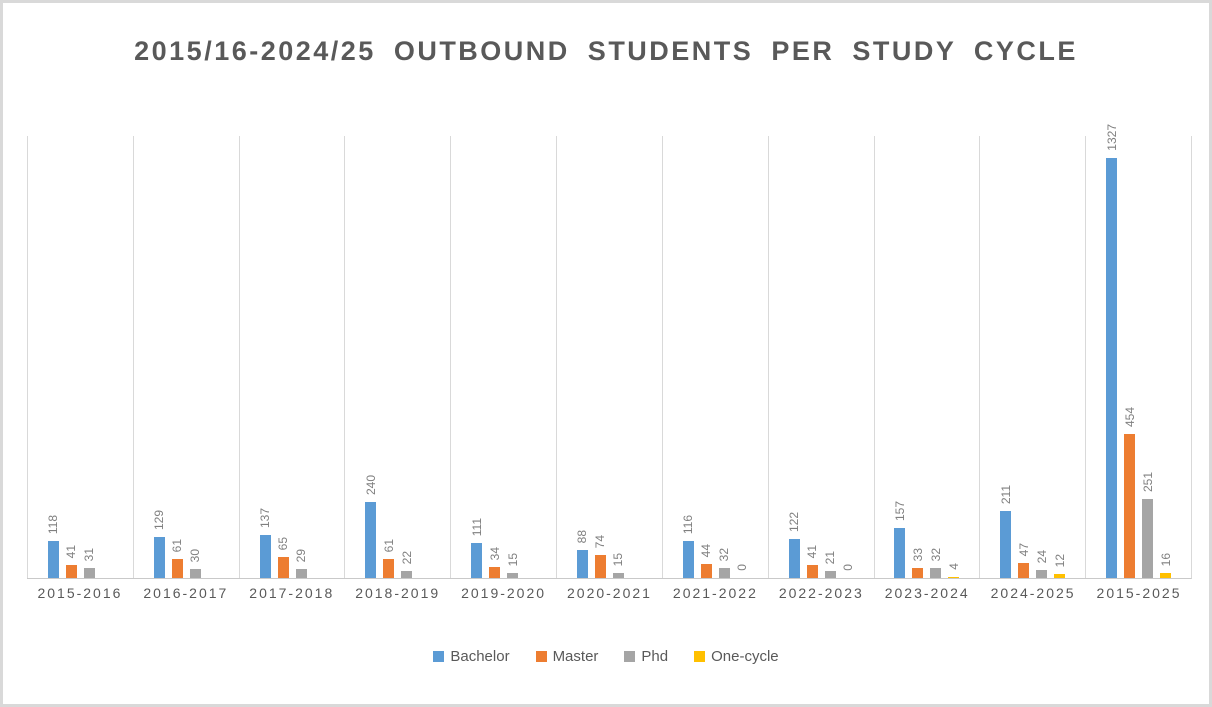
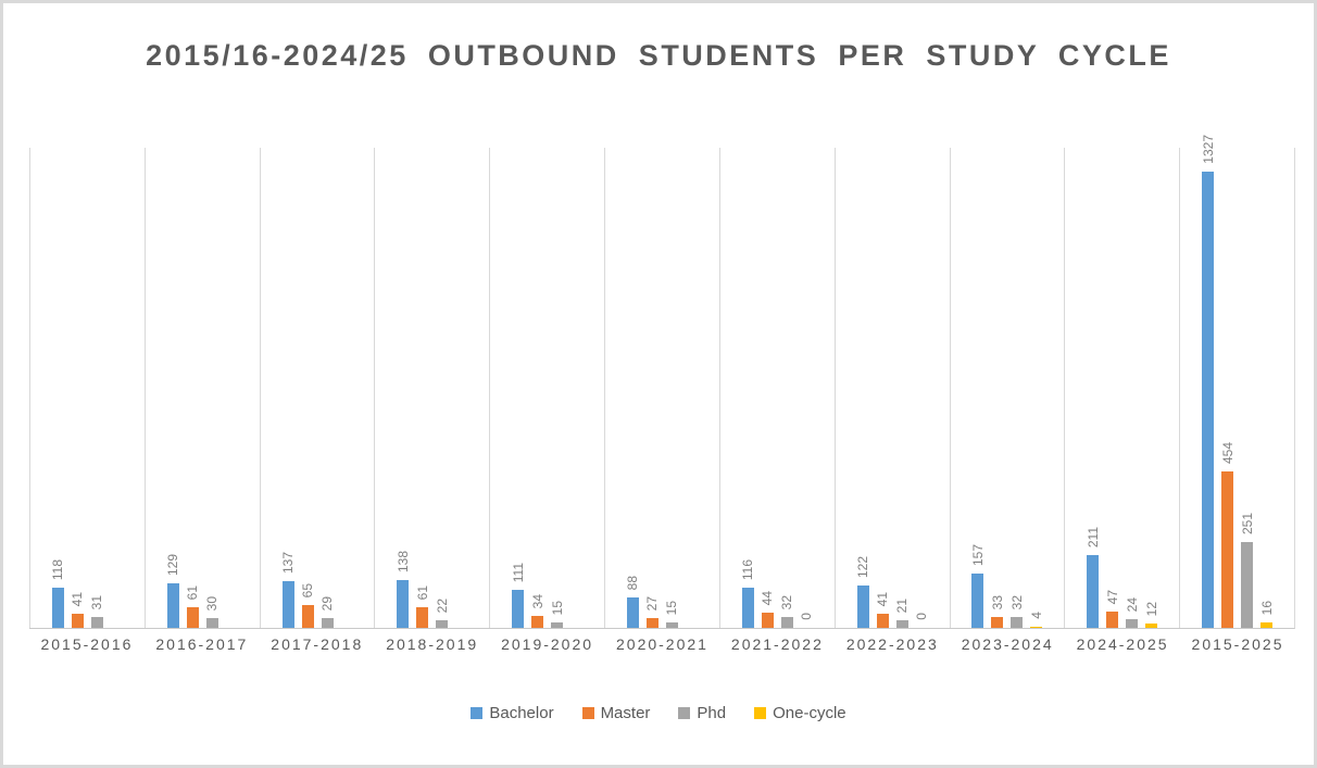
Bachelor/2018-2019: 240 -> 138
Master/2020-2021: 74 -> 27
